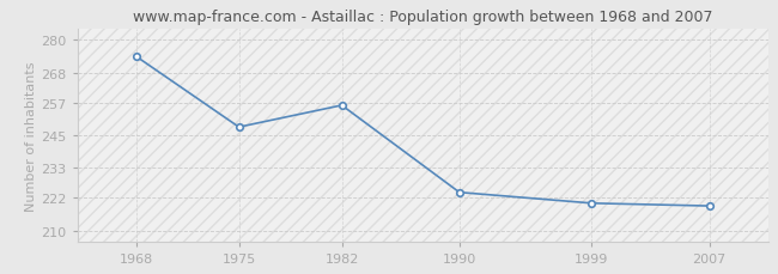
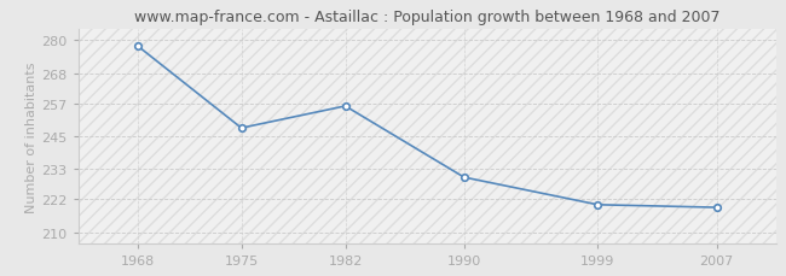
1968: 274 -> 278
1990: 224 -> 230
